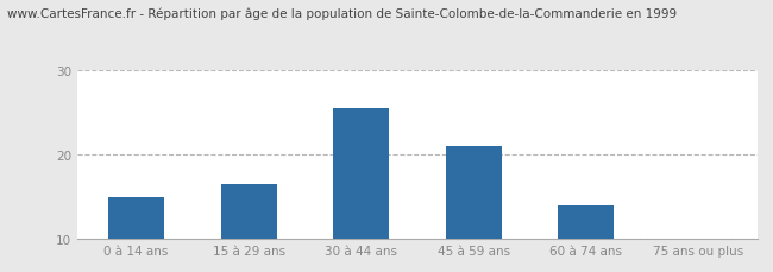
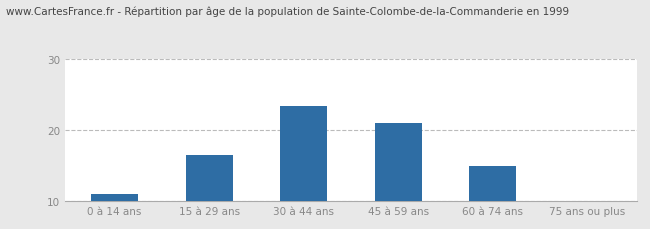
0 à 14 ans: 15.0 -> 11.0
30 à 44 ans: 25.5 -> 23.4
60 à 74 ans: 14.0 -> 15.0
